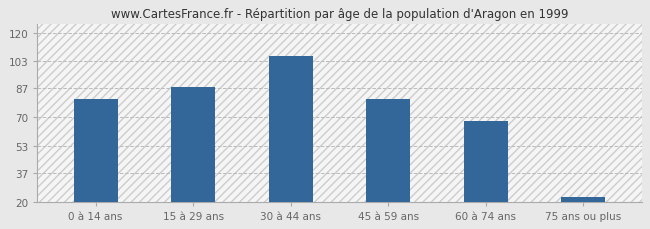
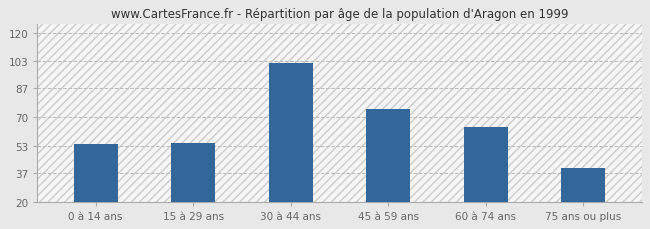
0 à 14 ans: 81 -> 54
15 à 29 ans: 88 -> 55
30 à 44 ans: 106 -> 102
45 à 59 ans: 81 -> 75
60 à 74 ans: 68 -> 64
75 ans ou plus: 23 -> 40
